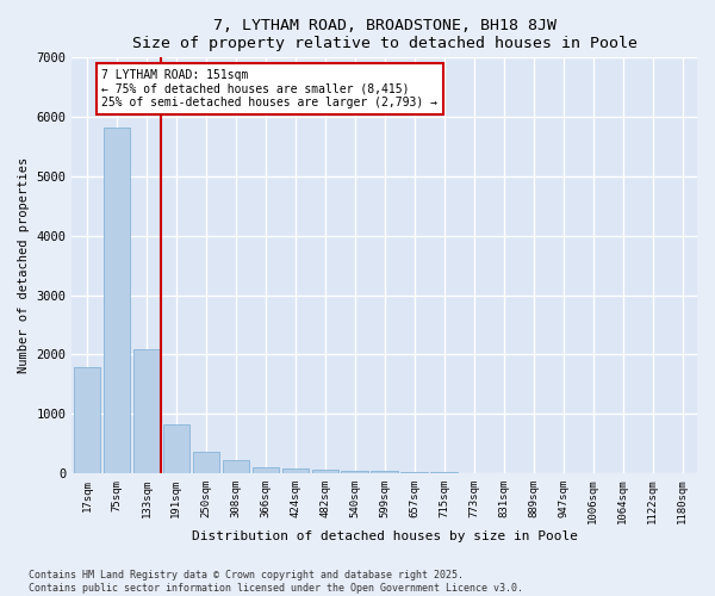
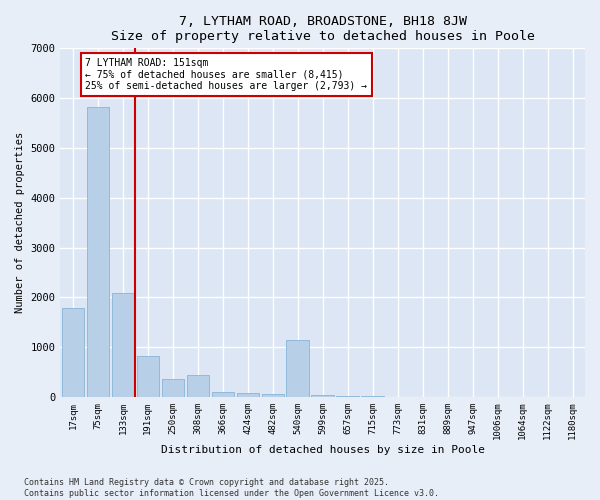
308sqm: 210 -> 450
540sqm: 40 -> 1150
